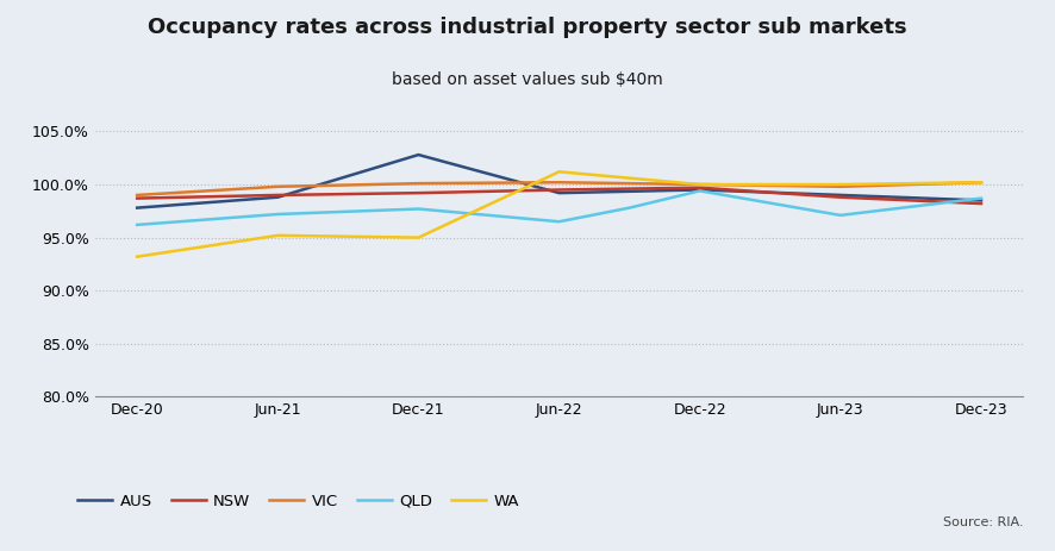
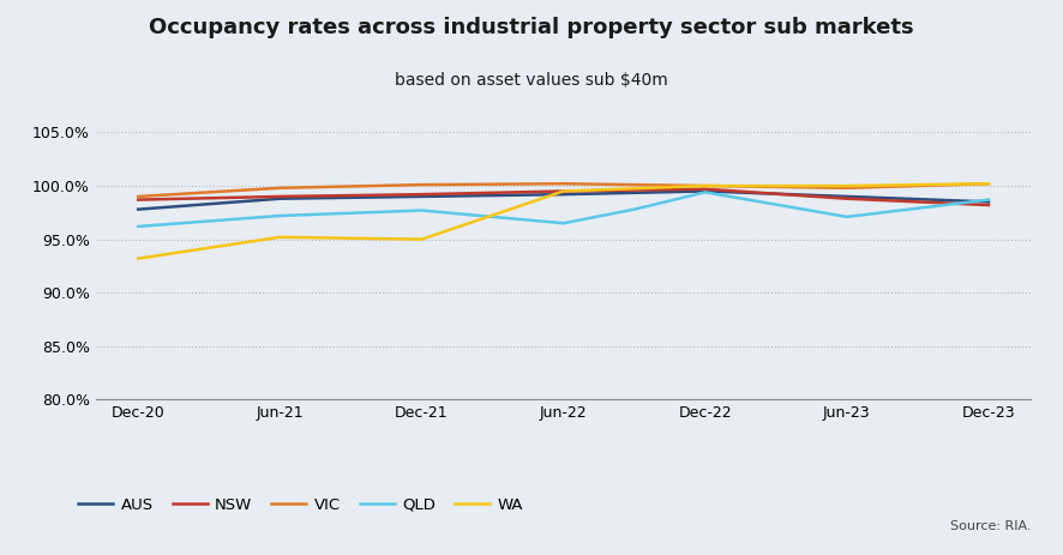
AUS/Dec-21: 102.8% -> 99.0%
WA/Jun-22: 101.2% -> 99.5%
